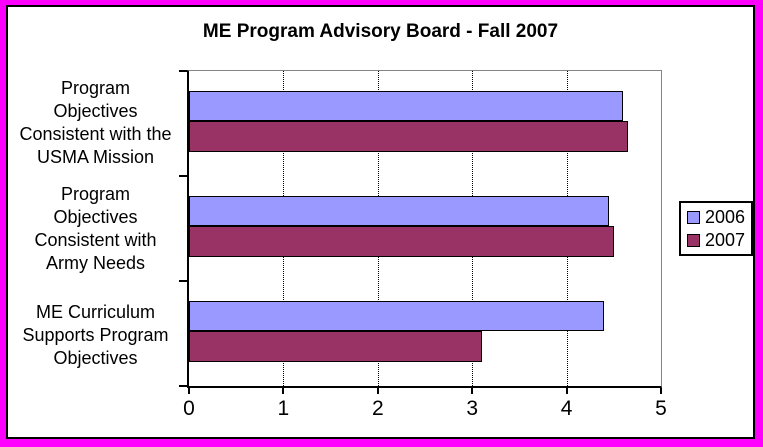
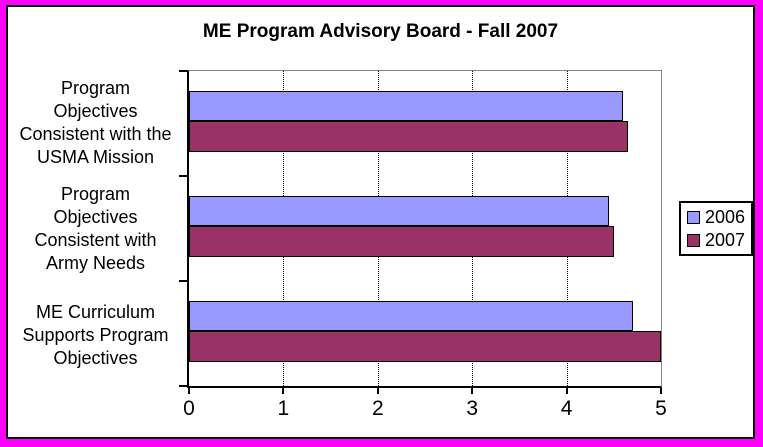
2006/ME Curriculum Supports Program Objectives: 4.4 -> 4.7
2007/ME Curriculum Supports Program Objectives: 3.1 -> 5.0
